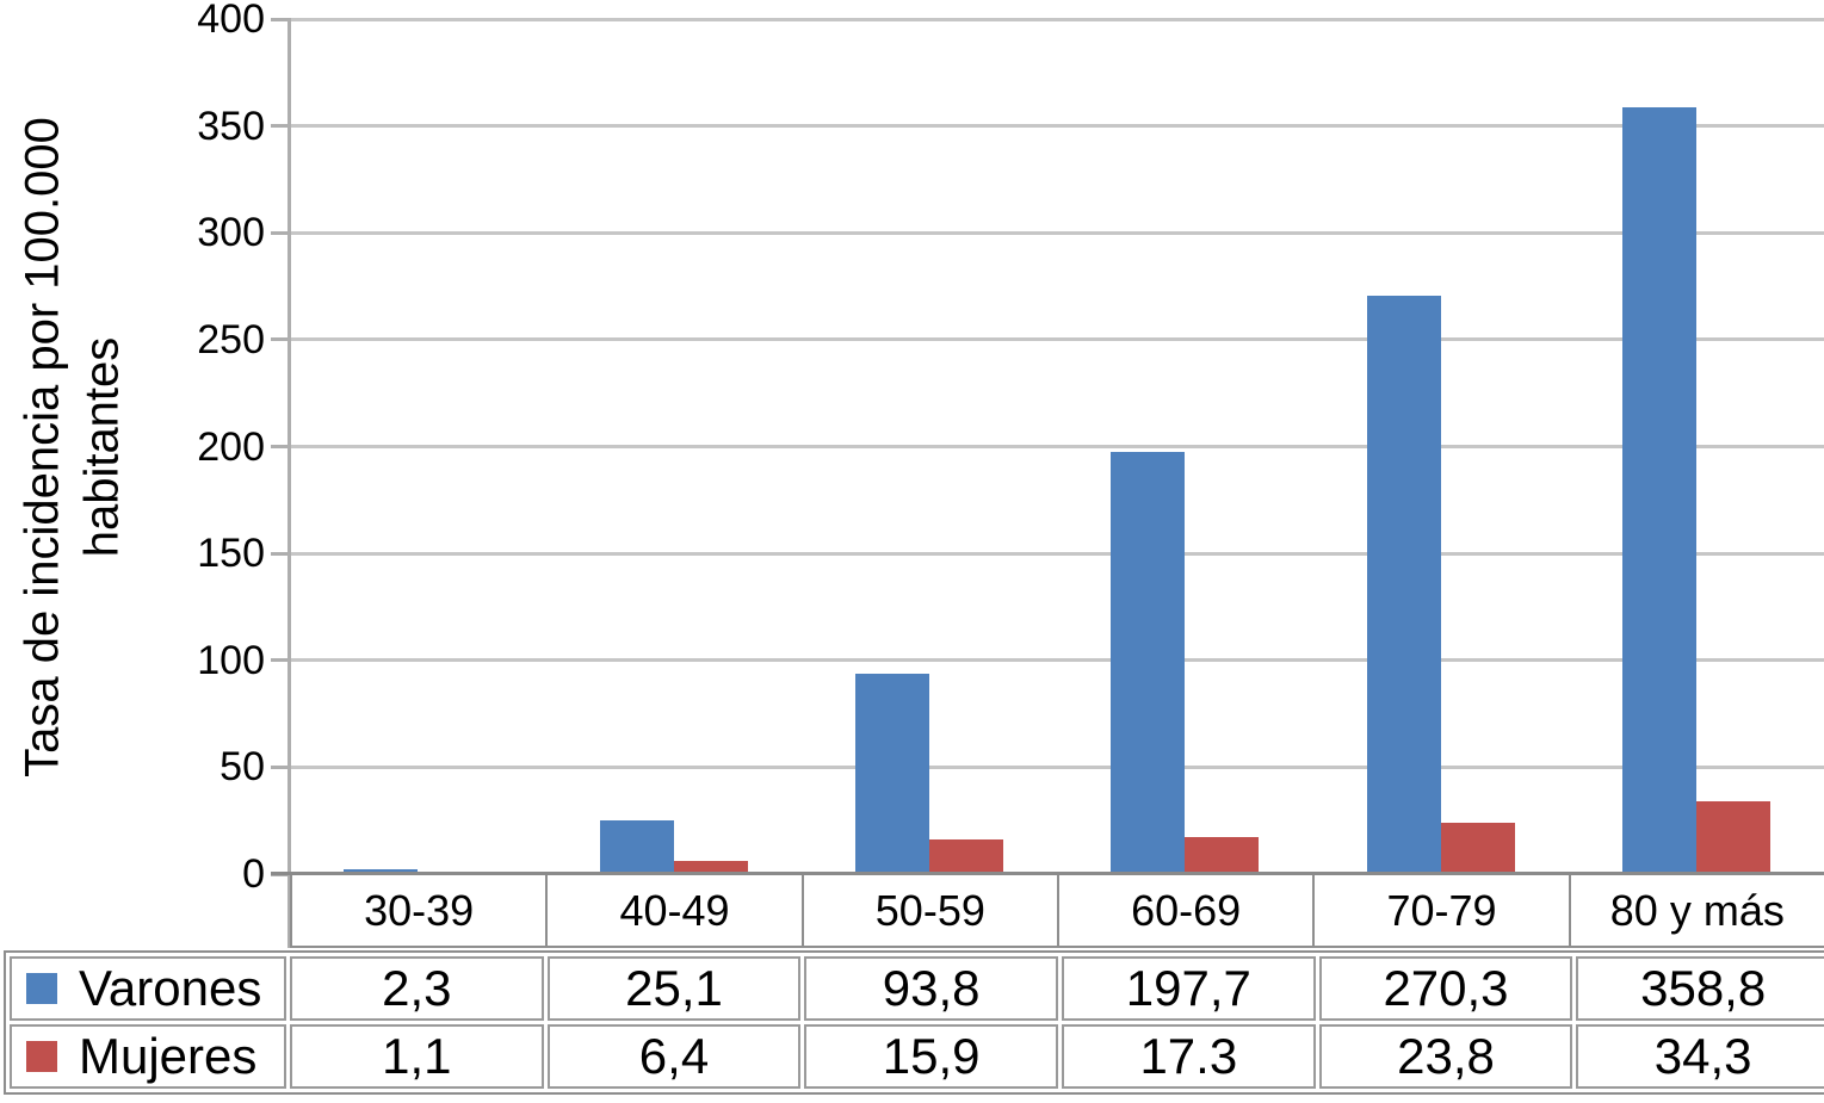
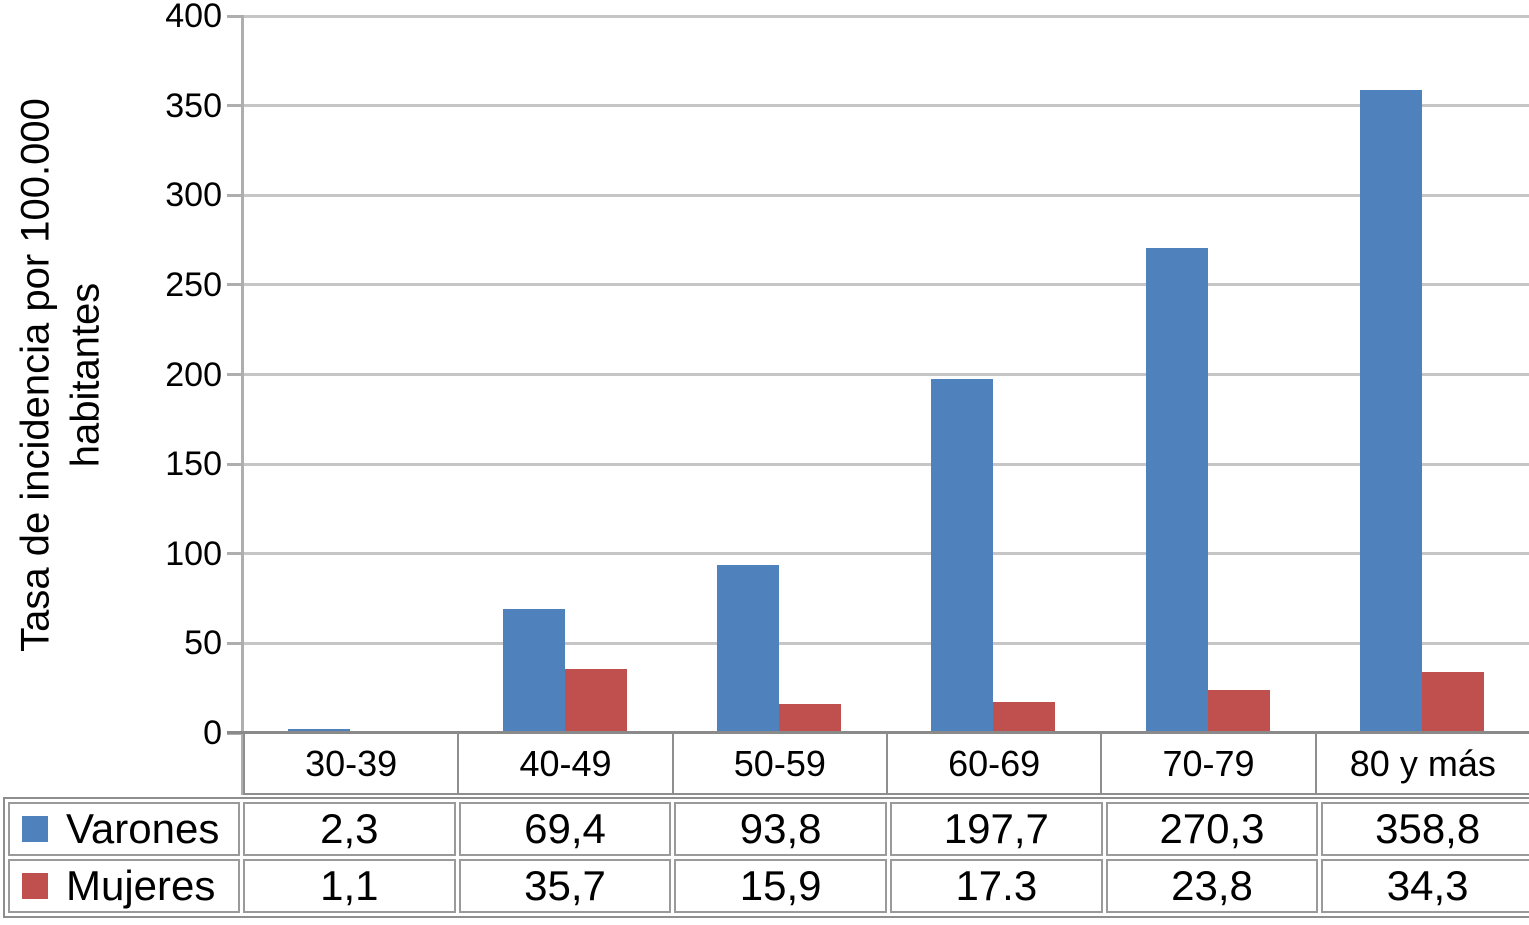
Varones/40-49: 25,1 -> 69,4
Mujeres/40-49: 6,4 -> 35,7
